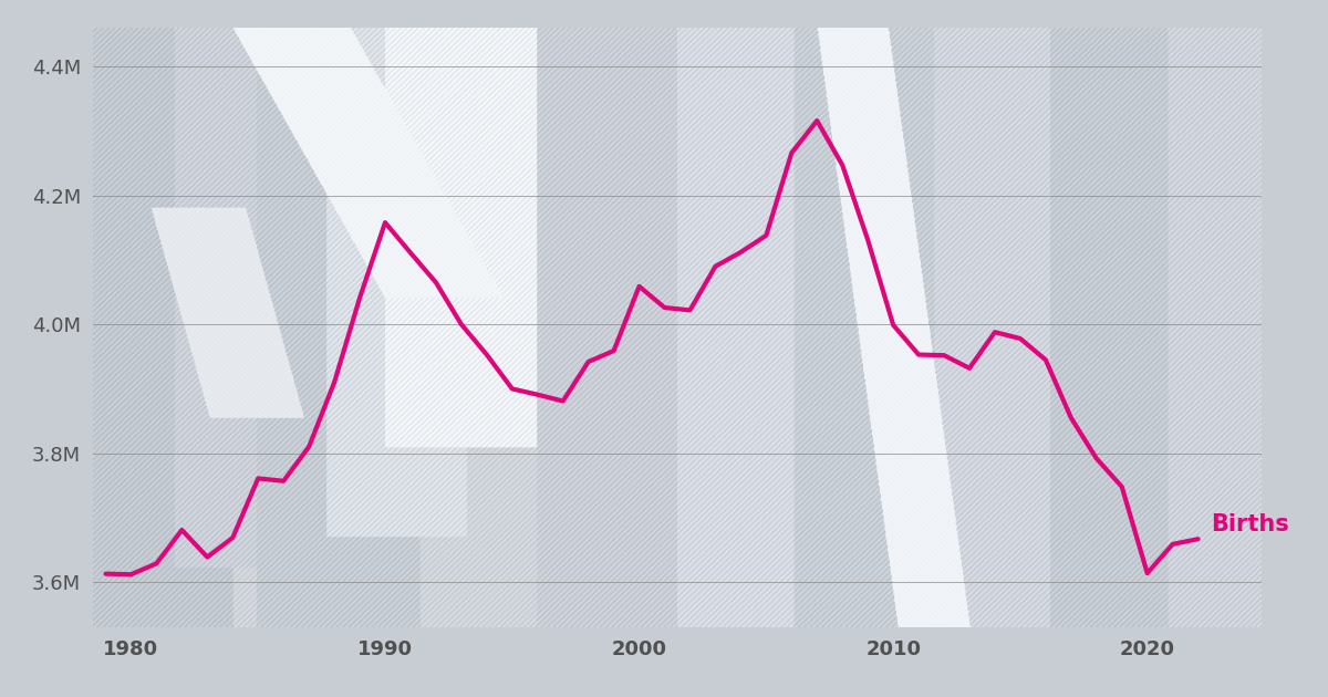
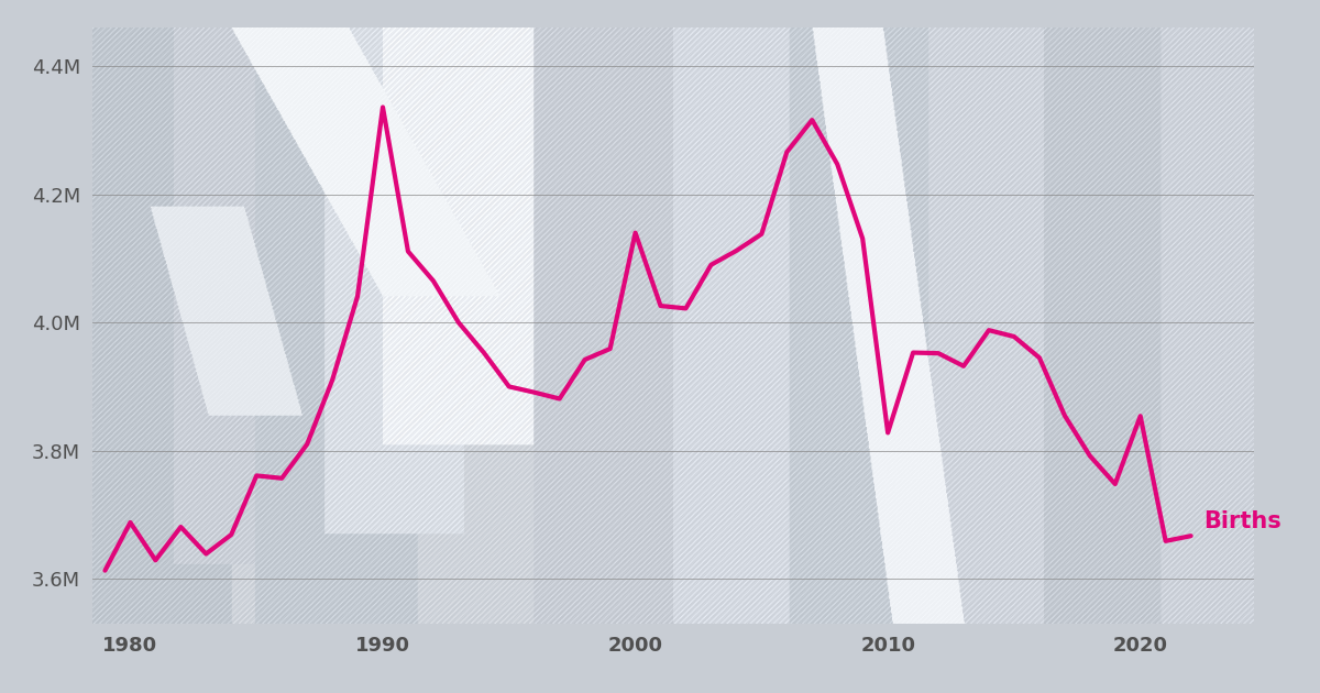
1980: 3.612M -> 3.688M
1990: 4.158M -> 4.336M
2000: 4.059M -> 4.140M
2010: 3.999M -> 3.828M
2020: 3.614M -> 3.854M
